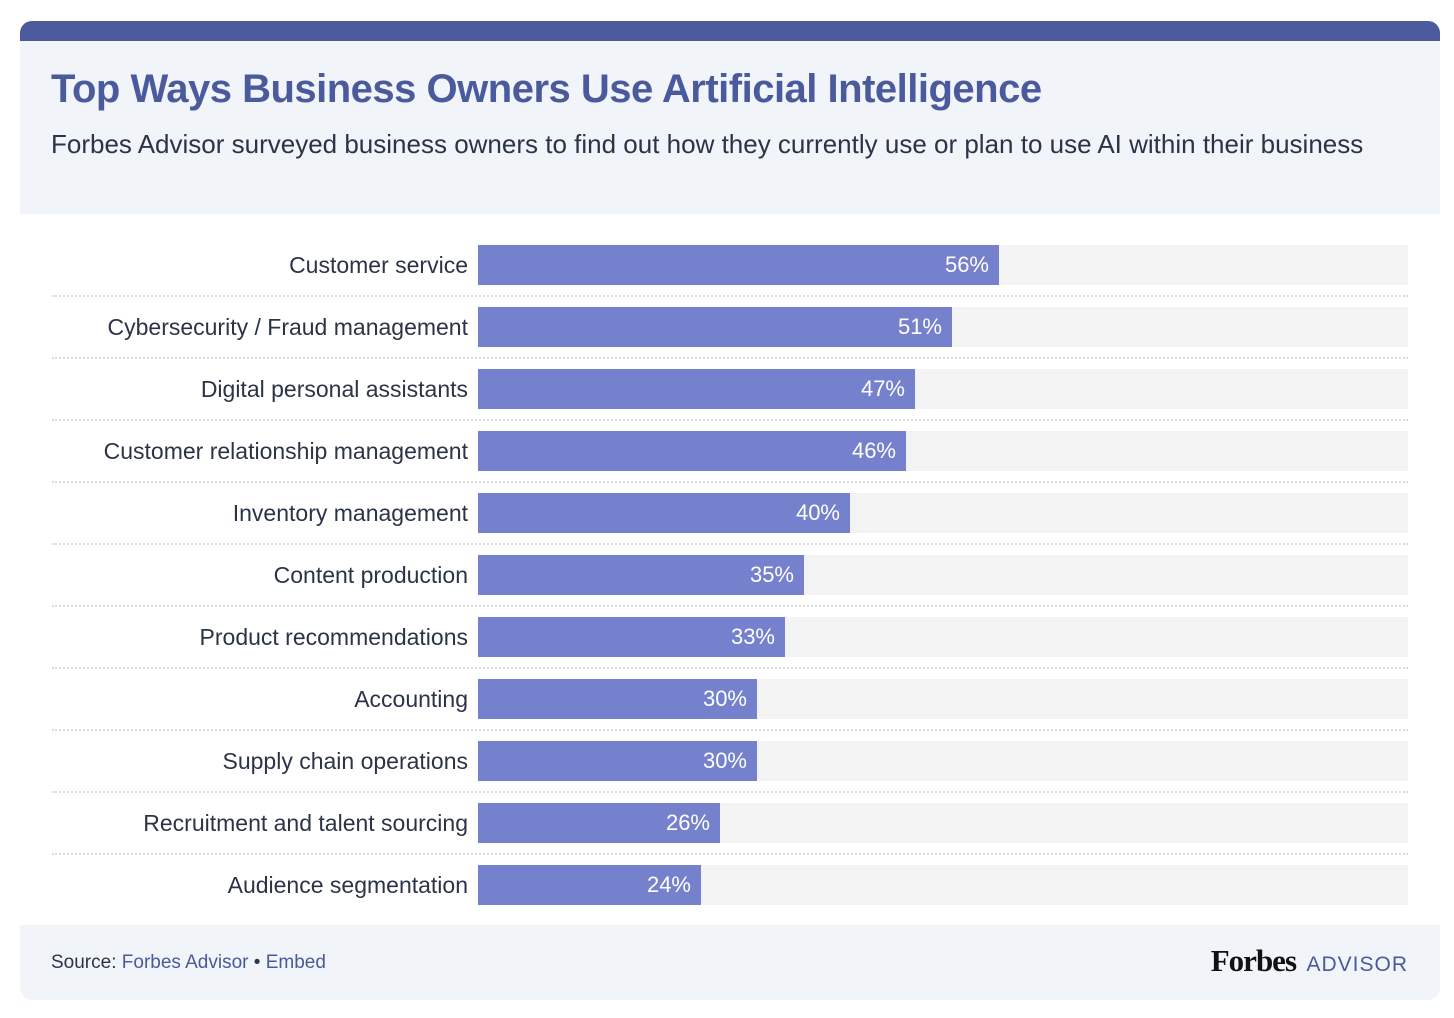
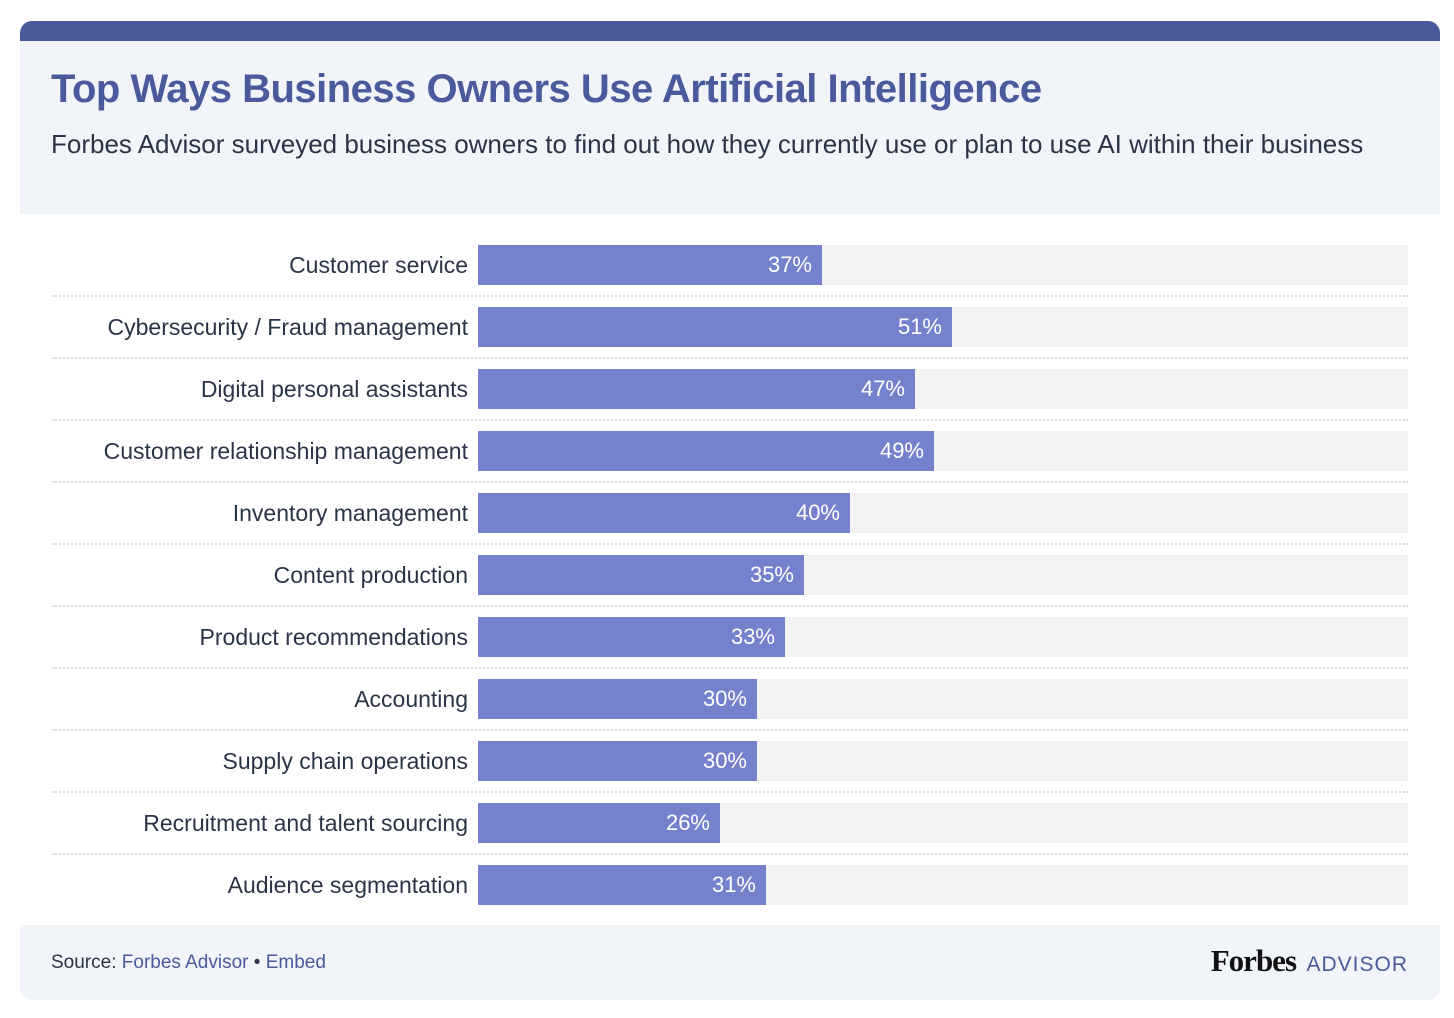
Customer service: 56% -> 37%
Customer relationship management: 46% -> 49%
Audience segmentation: 24% -> 31%
